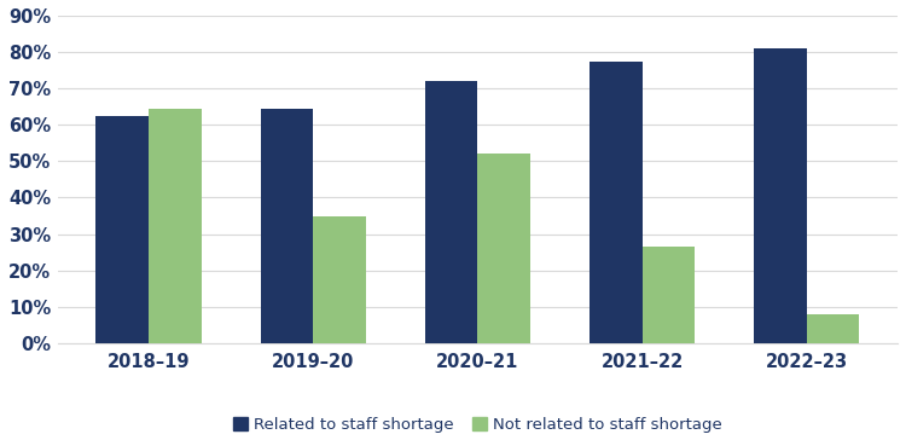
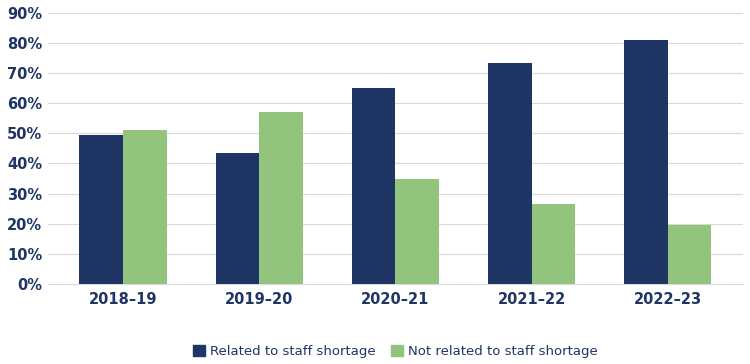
Related to staff shortage/2018–19: 62.5% -> 49.5%
Not related to staff shortage/2018–19: 64.5% -> 51.0%
Related to staff shortage/2019–20: 64.5% -> 43.5%
Not related to staff shortage/2019–20: 35.0% -> 57.0%
Related to staff shortage/2020–21: 72.0% -> 65.0%
Not related to staff shortage/2020–21: 52.0% -> 35.0%
Related to staff shortage/2021–22: 77.5% -> 73.5%
Not related to staff shortage/2022–23: 8.0% -> 19.5%
